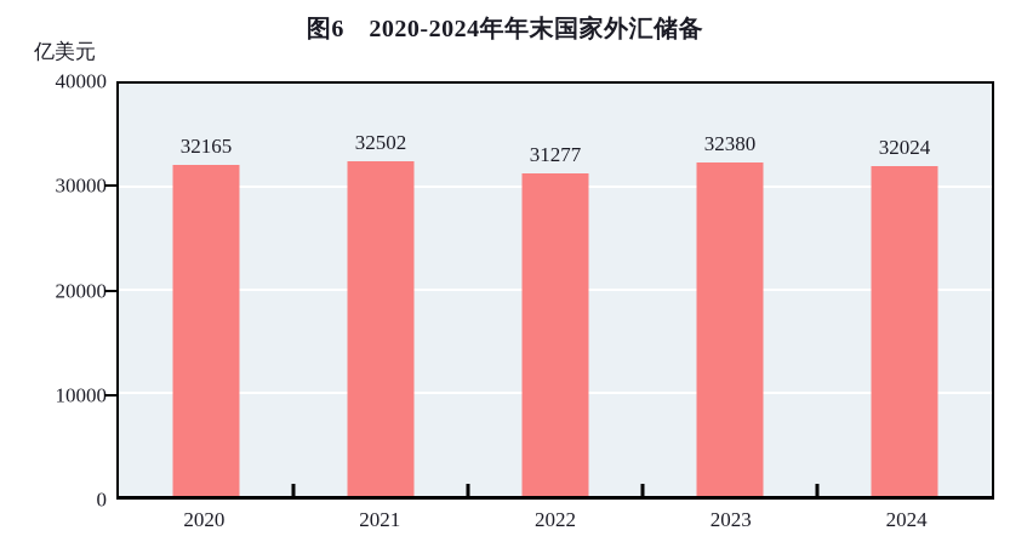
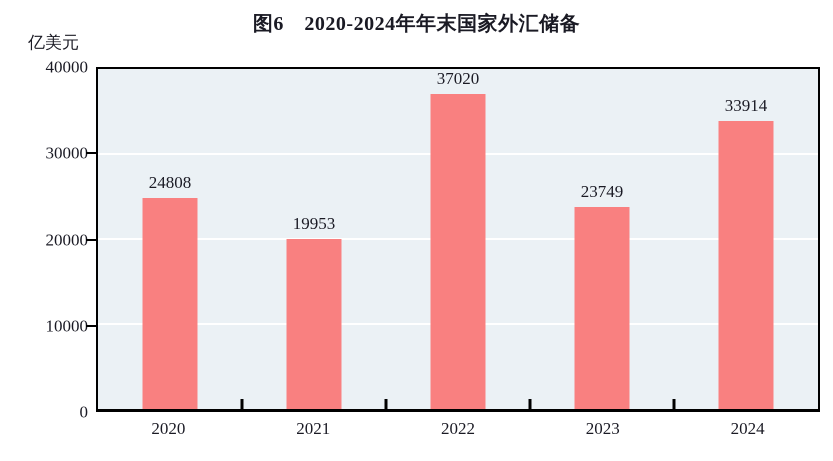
2020: 32165 -> 24808
2021: 32502 -> 19953
2022: 31277 -> 37020
2023: 32380 -> 23749
2024: 32024 -> 33914
